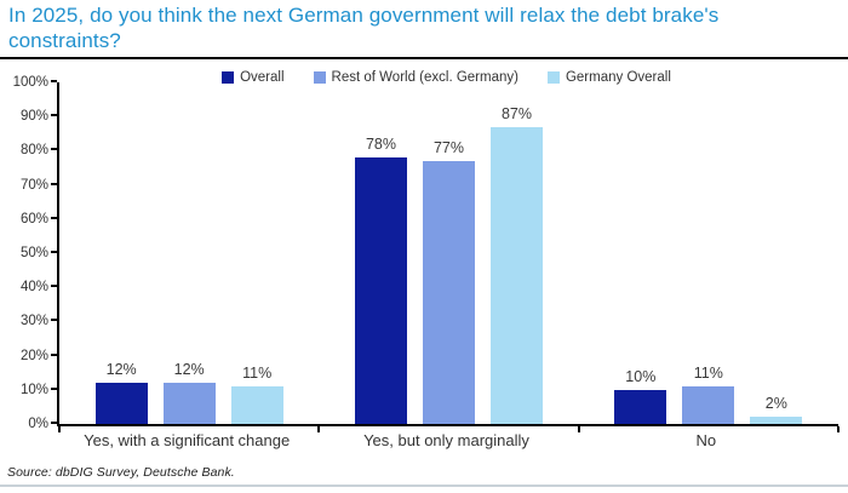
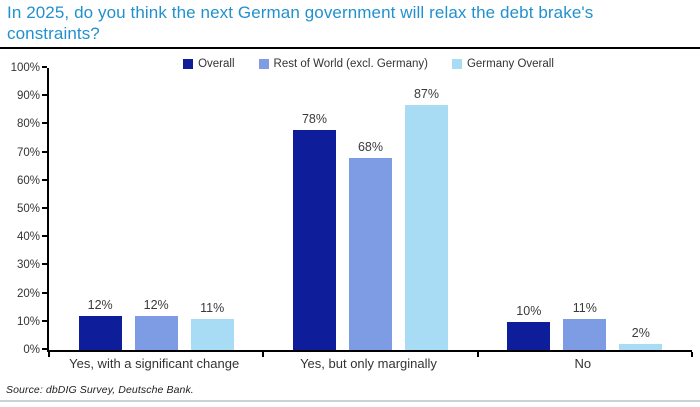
Rest of World (excl. Germany)/Yes, but only marginally: 77% -> 68%
